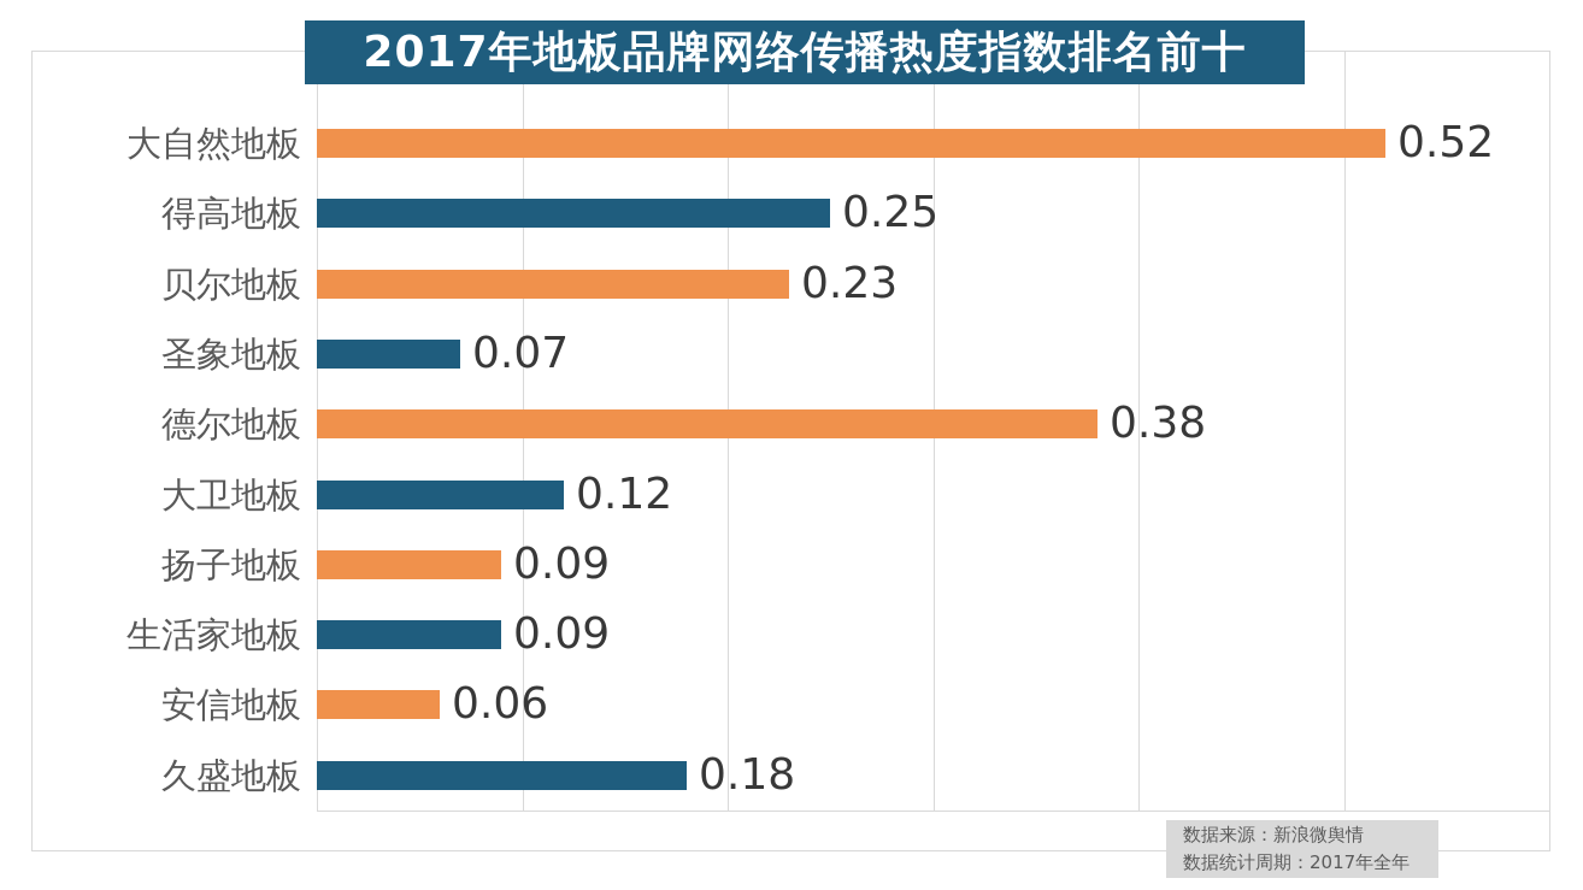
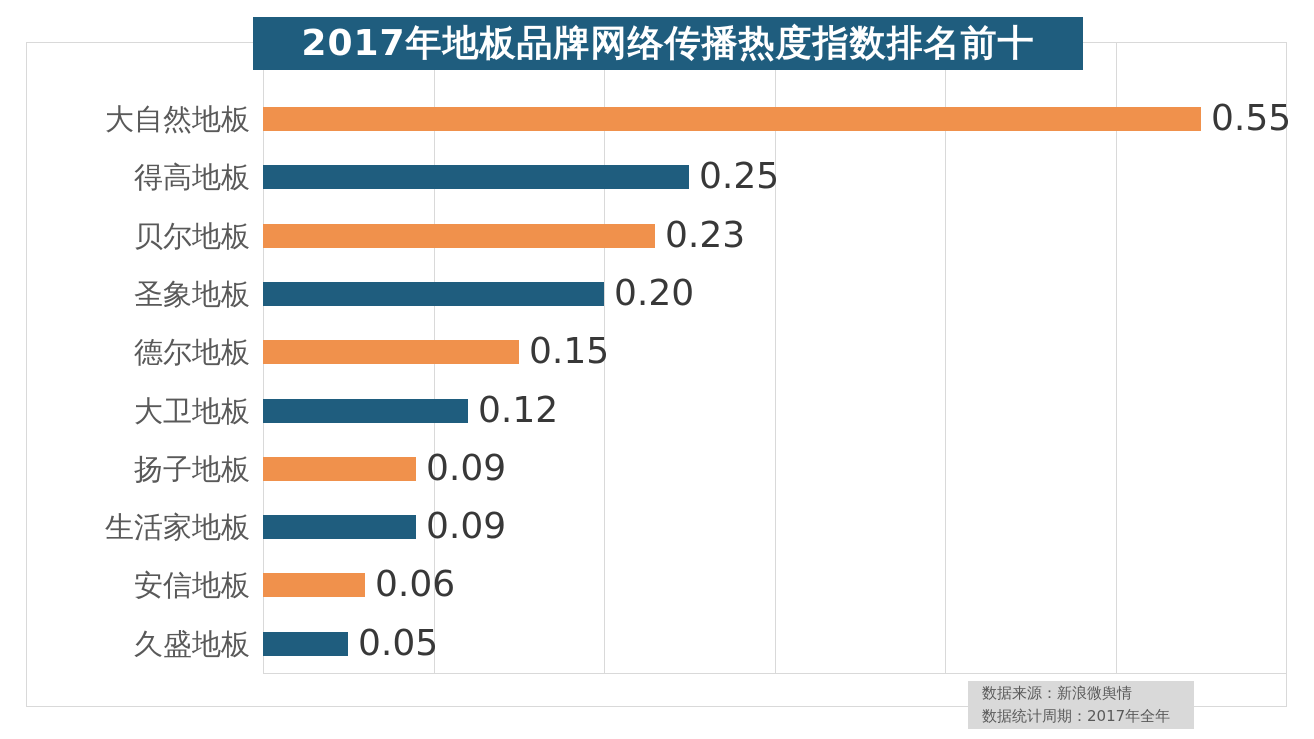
大自然地板: 0.52 -> 0.55
圣象地板: 0.07 -> 0.20
德尔地板: 0.38 -> 0.15
久盛地板: 0.18 -> 0.05
